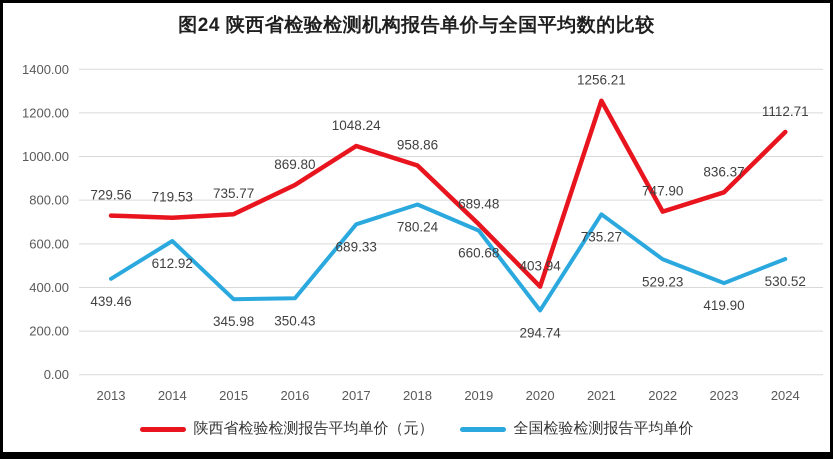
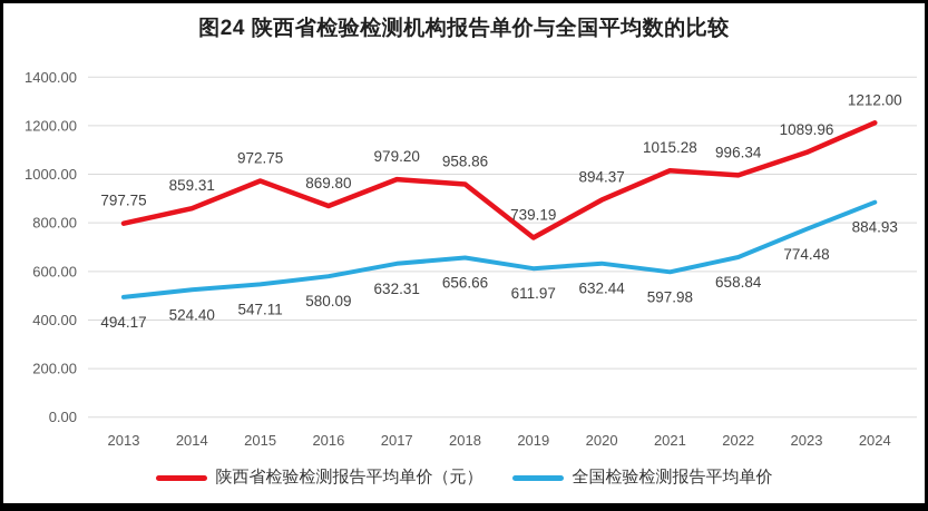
陕西省检验检测报告平均单价（元）/2013: 729.56 -> 797.75
全国检验检测报告平均单价/2013: 439.46 -> 494.17
陕西省检验检测报告平均单价（元）/2014: 719.53 -> 859.31
全国检验检测报告平均单价/2014: 612.92 -> 524.40
陕西省检验检测报告平均单价（元）/2015: 735.77 -> 972.75
全国检验检测报告平均单价/2015: 345.98 -> 547.11
全国检验检测报告平均单价/2016: 350.43 -> 580.09
陕西省检验检测报告平均单价（元）/2017: 1048.24 -> 979.20
全国检验检测报告平均单价/2017: 689.33 -> 632.31
全国检验检测报告平均单价/2018: 780.24 -> 656.66
陕西省检验检测报告平均单价（元）/2019: 689.48 -> 739.19
全国检验检测报告平均单价/2019: 660.68 -> 611.97
陕西省检验检测报告平均单价（元）/2020: 403.94 -> 894.37
全国检验检测报告平均单价/2020: 294.74 -> 632.44
陕西省检验检测报告平均单价（元）/2021: 1256.21 -> 1015.28
全国检验检测报告平均单价/2021: 735.27 -> 597.98
陕西省检验检测报告平均单价（元）/2022: 747.90 -> 996.34
全国检验检测报告平均单价/2022: 529.23 -> 658.84
陕西省检验检测报告平均单价（元）/2023: 836.37 -> 1089.96
全国检验检测报告平均单价/2023: 419.90 -> 774.48
陕西省检验检测报告平均单价（元）/2024: 1112.71 -> 1212.00
全国检验检测报告平均单价/2024: 530.52 -> 884.93
